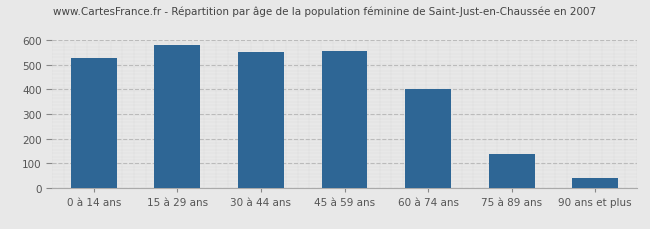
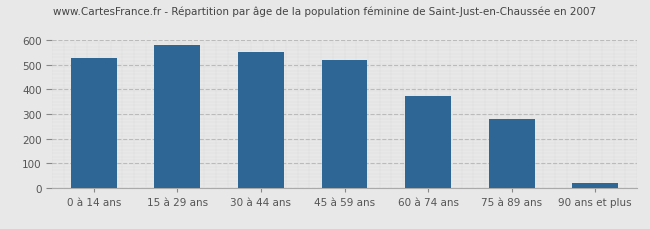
45 à 59 ans: 555 -> 522
60 à 74 ans: 400 -> 372
75 à 89 ans: 135 -> 280
90 ans et plus: 40 -> 18
